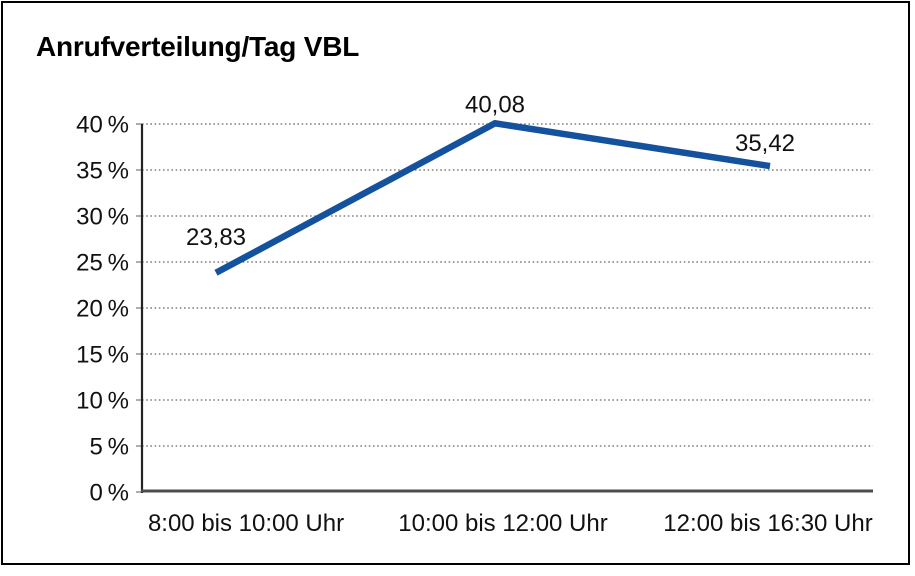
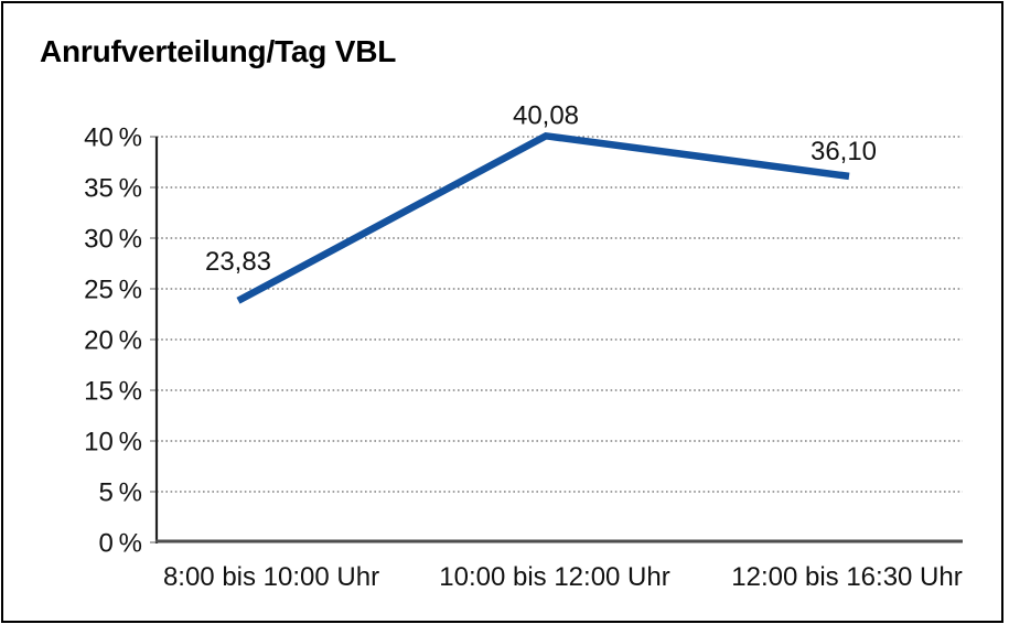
12:00 bis 16:30 Uhr: 35,42 -> 36,10
